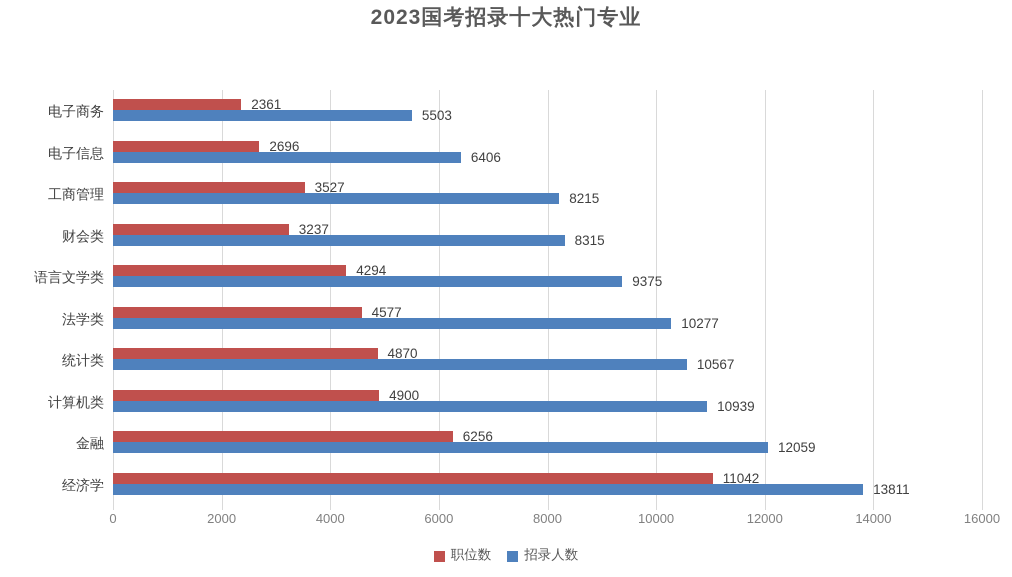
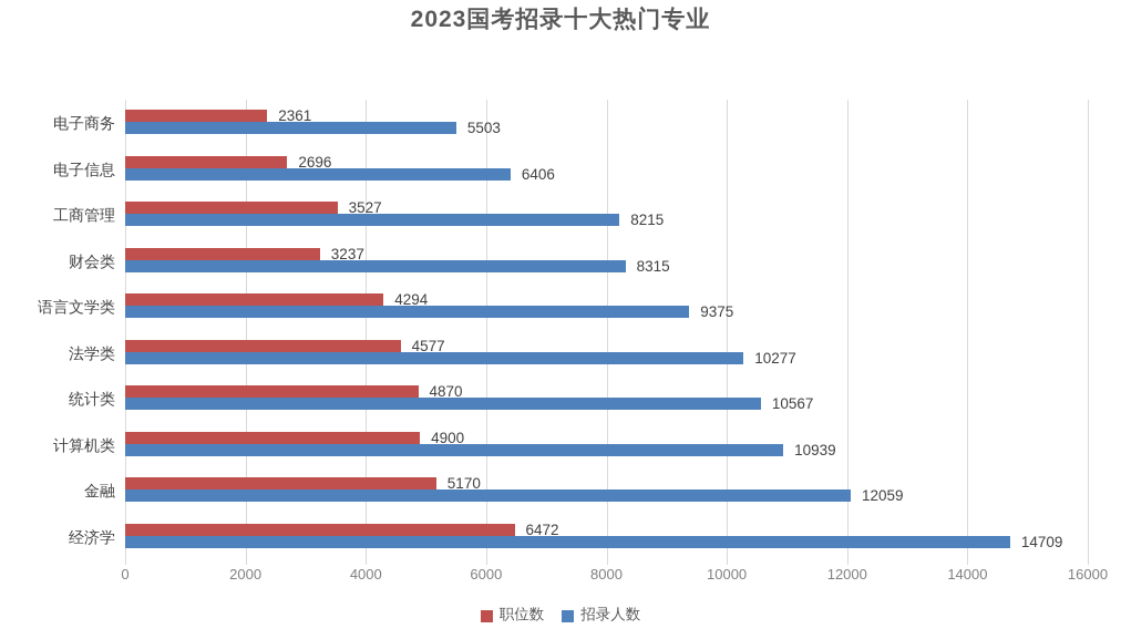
职位数/金融: 6256 -> 5170
职位数/经济学: 11042 -> 6472
招录人数/经济学: 13811 -> 14709
